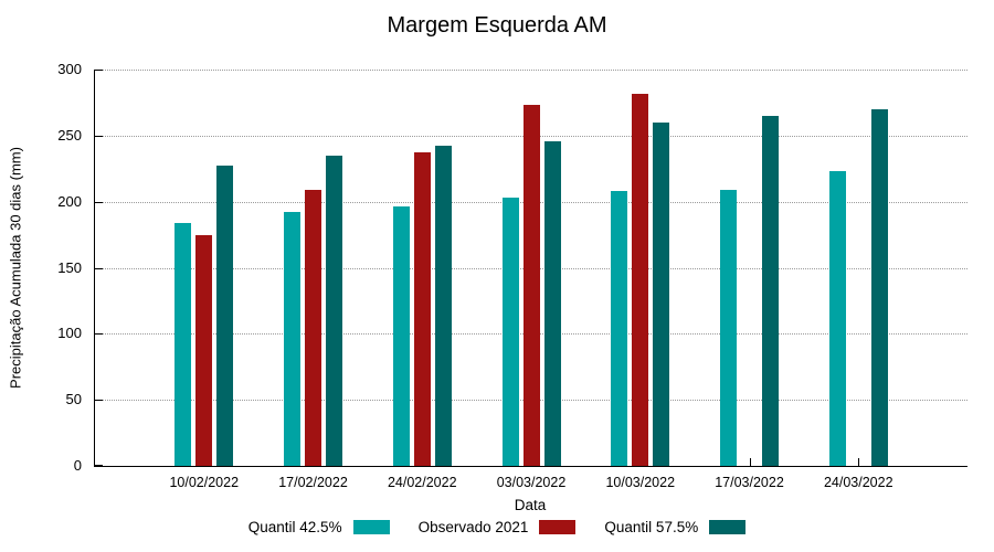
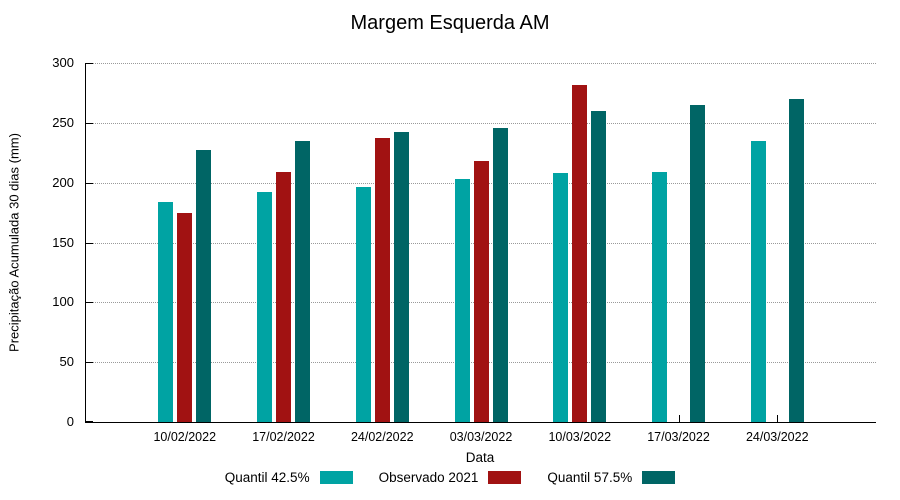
Observado 2021/03/03/2022: 273 -> 218
Quantil 42.5%/24/03/2022: 223 -> 235
